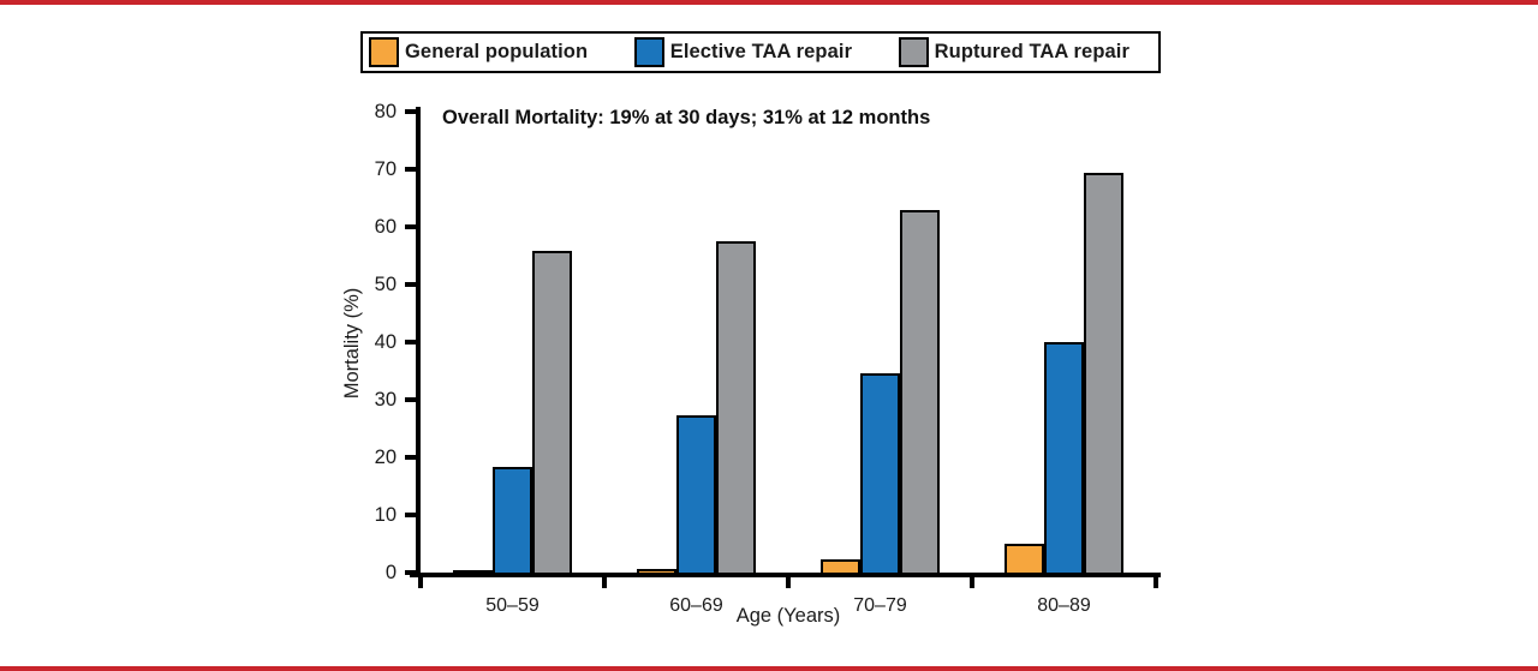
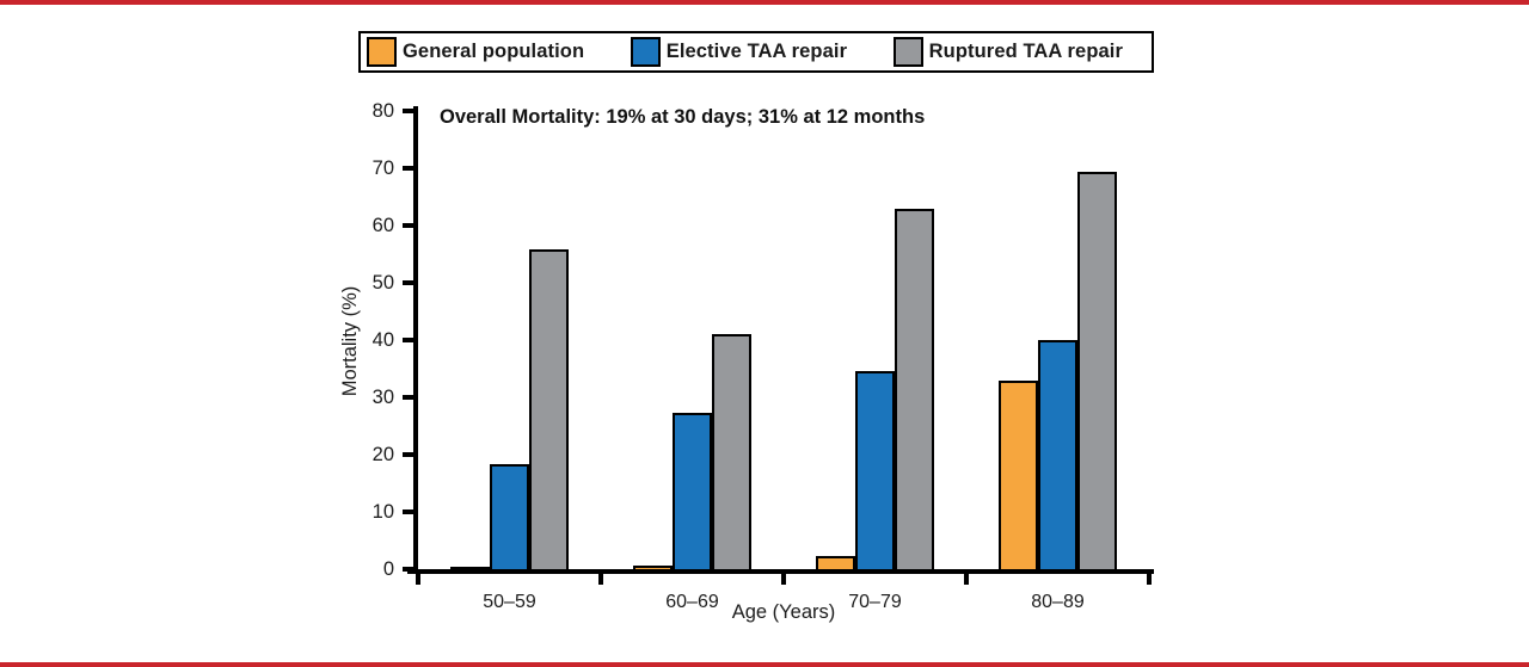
Ruptured TAA repair/60–69: 58 -> 41
General population/80–89: 5 -> 33
